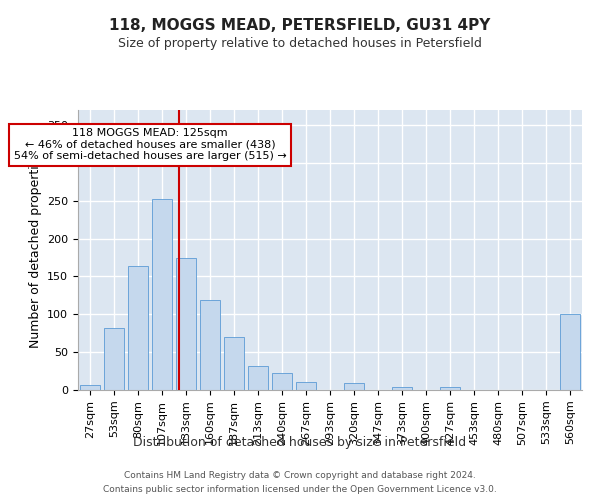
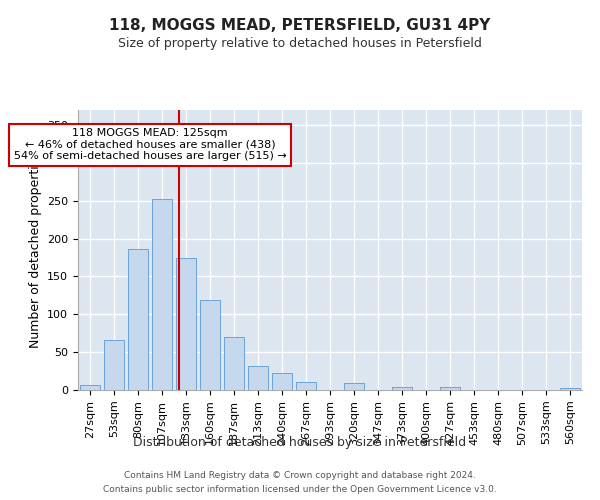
53sqm: 82 -> 66
80sqm: 164 -> 186
560sqm: 100 -> 2
